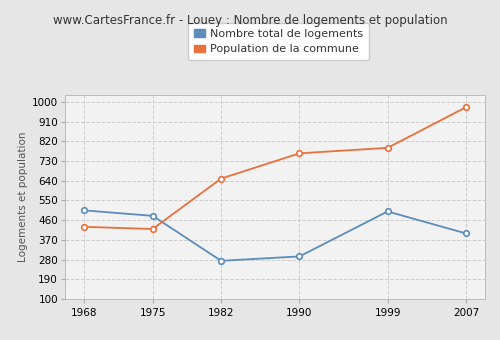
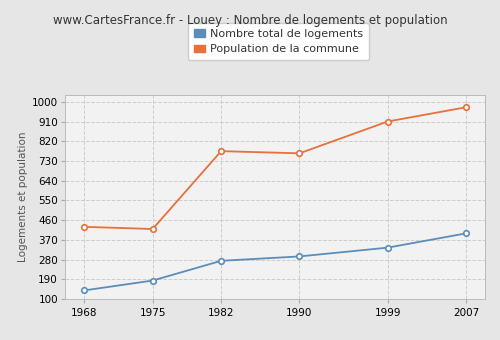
Nombre total de logements/1968: 505 -> 140
Nombre total de logements/1975: 480 -> 185
Population de la commune/1982: 650 -> 775
Nombre total de logements/1999: 500 -> 335
Population de la commune/1999: 790 -> 910
